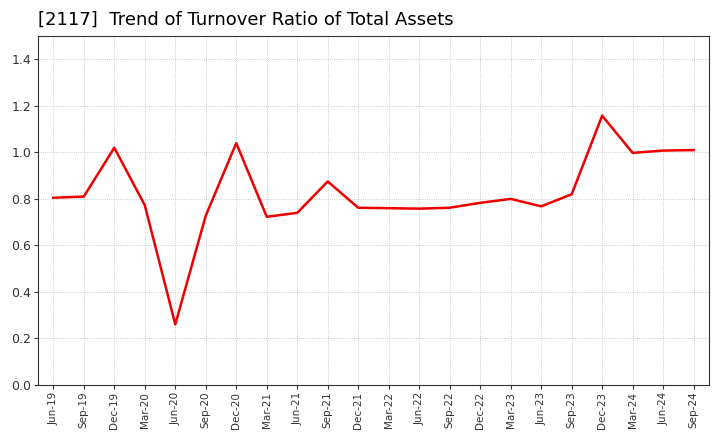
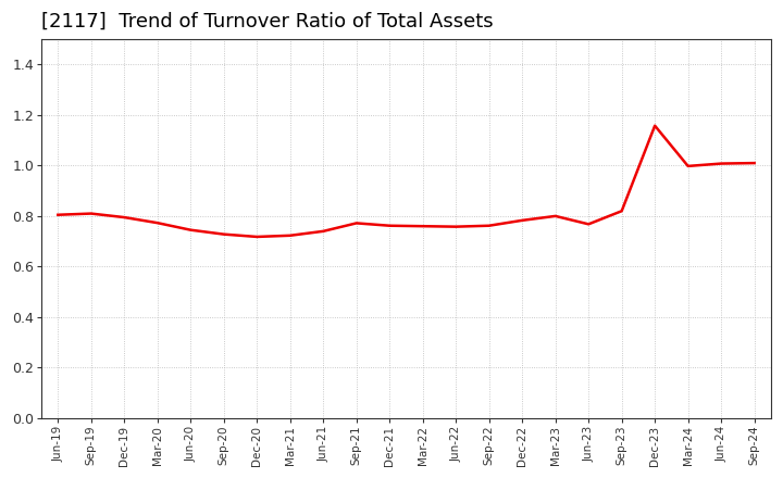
Dec-19: 1.020 -> 0.795
Jun-20: 0.260 -> 0.745
Dec-20: 1.040 -> 0.718
Sep-21: 0.875 -> 0.772
